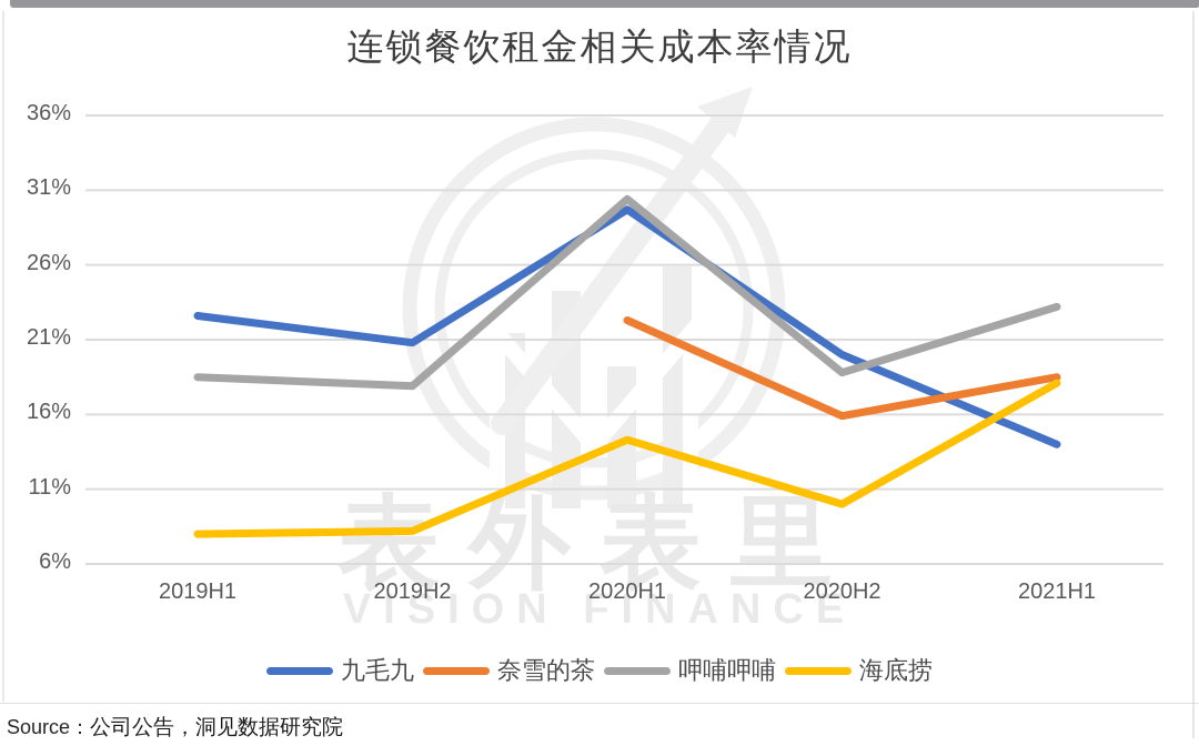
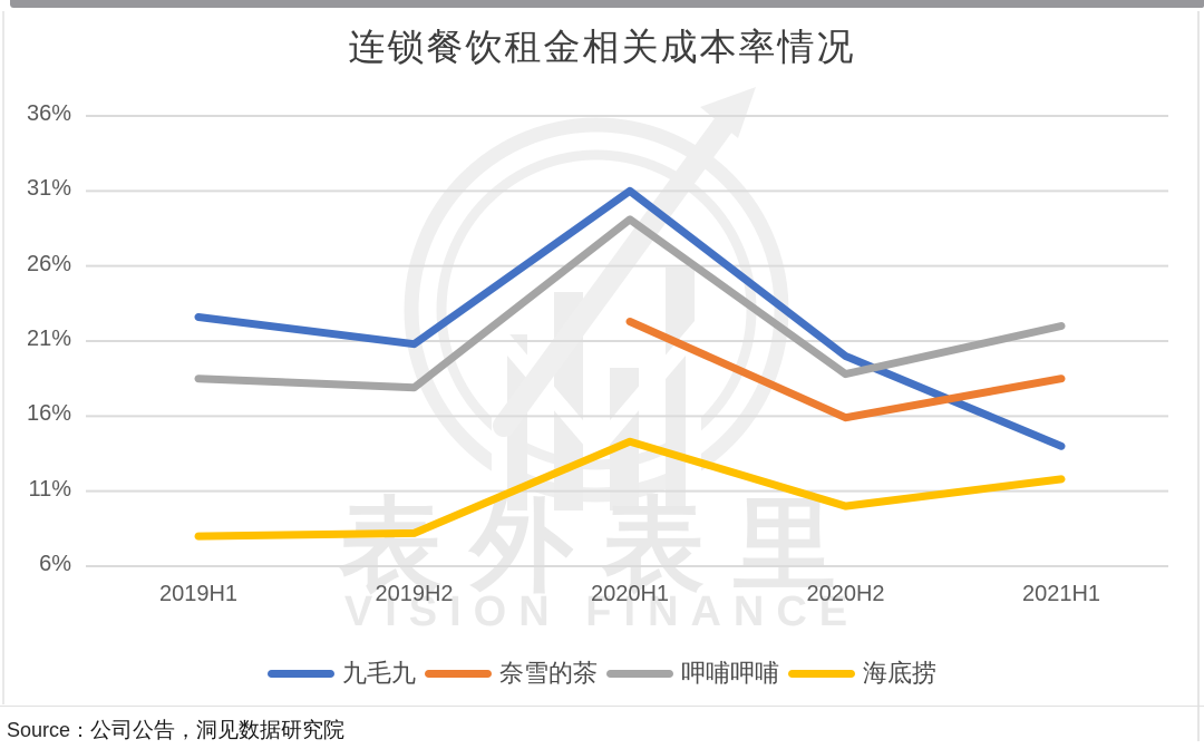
九毛九/2020H1: 29.7% -> 31.0%
呷哺呷哺/2020H1: 30.4% -> 29.1%
呷哺呷哺/2021H1: 23.2% -> 22.0%
海底捞/2021H1: 18.1% -> 11.8%
